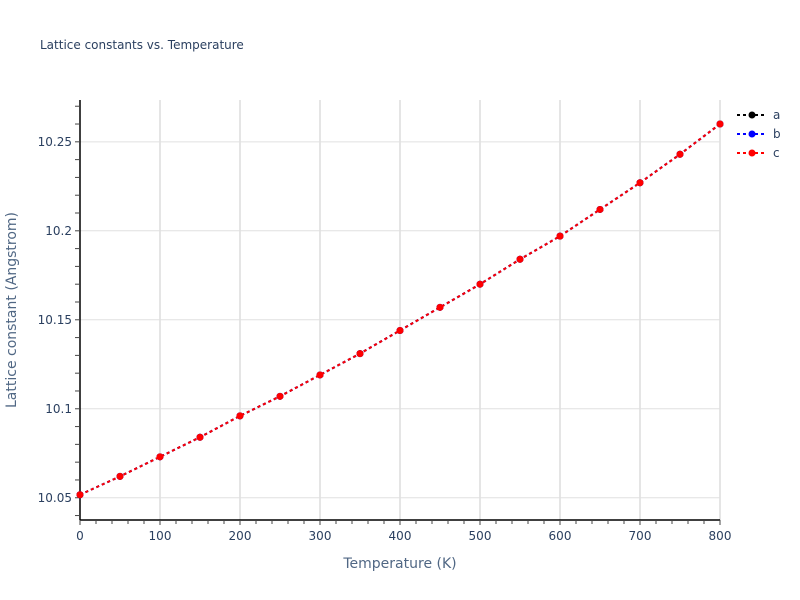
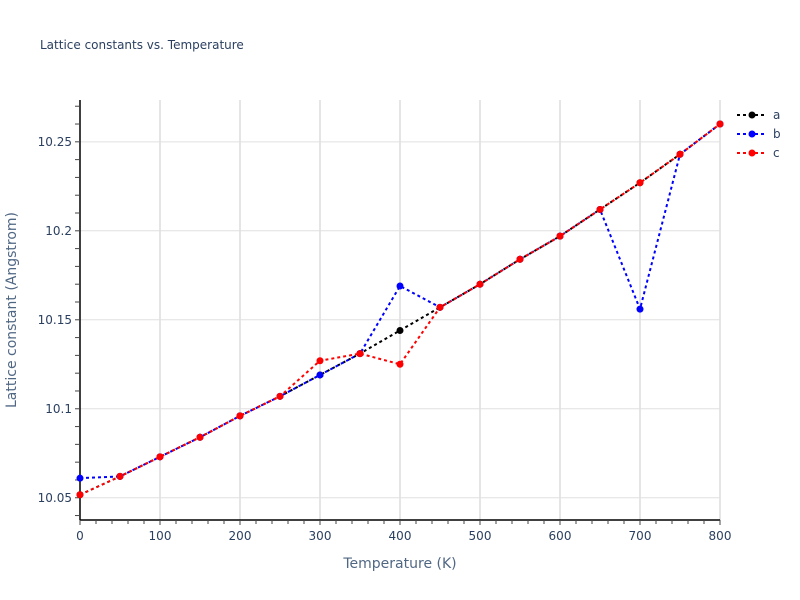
b/0: 10.052 -> 10.061
c/300: 10.119 -> 10.127
b/400: 10.144 -> 10.169
c/400: 10.144 -> 10.125
b/700: 10.227 -> 10.156
